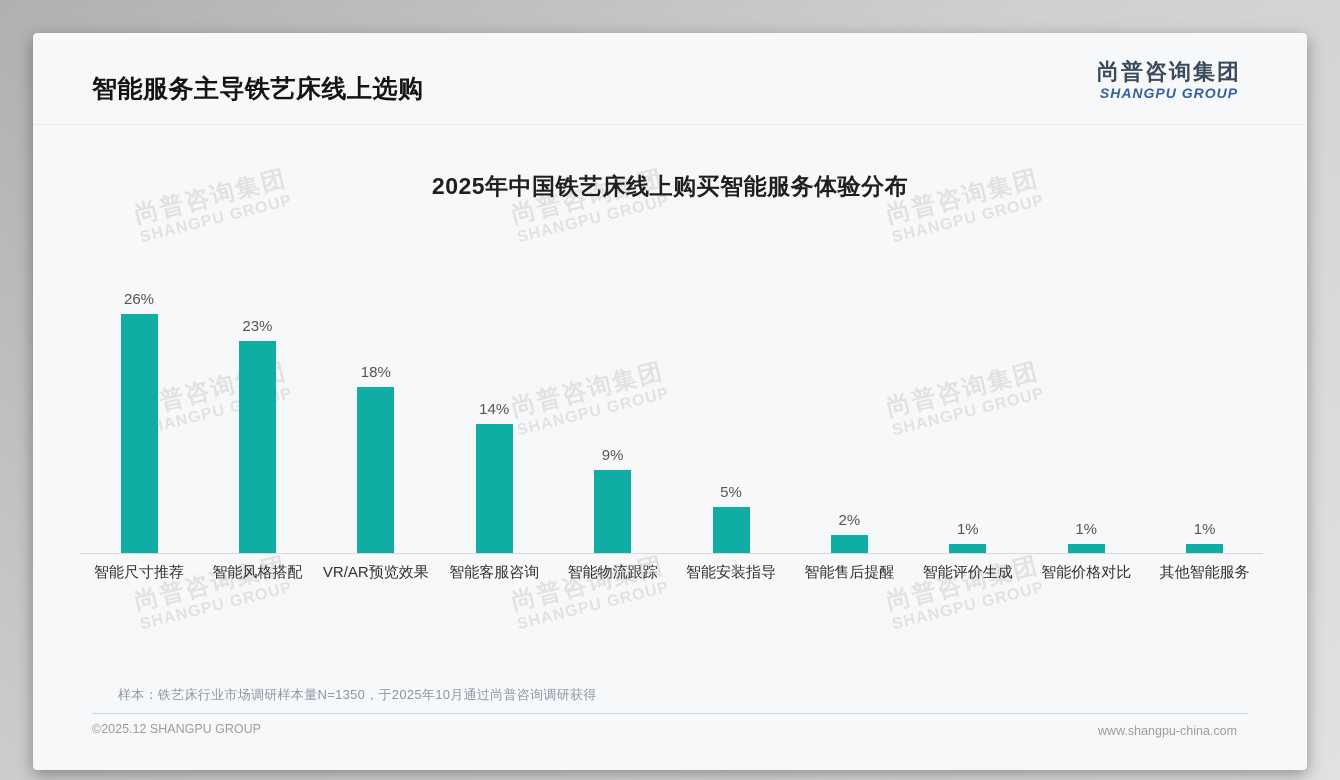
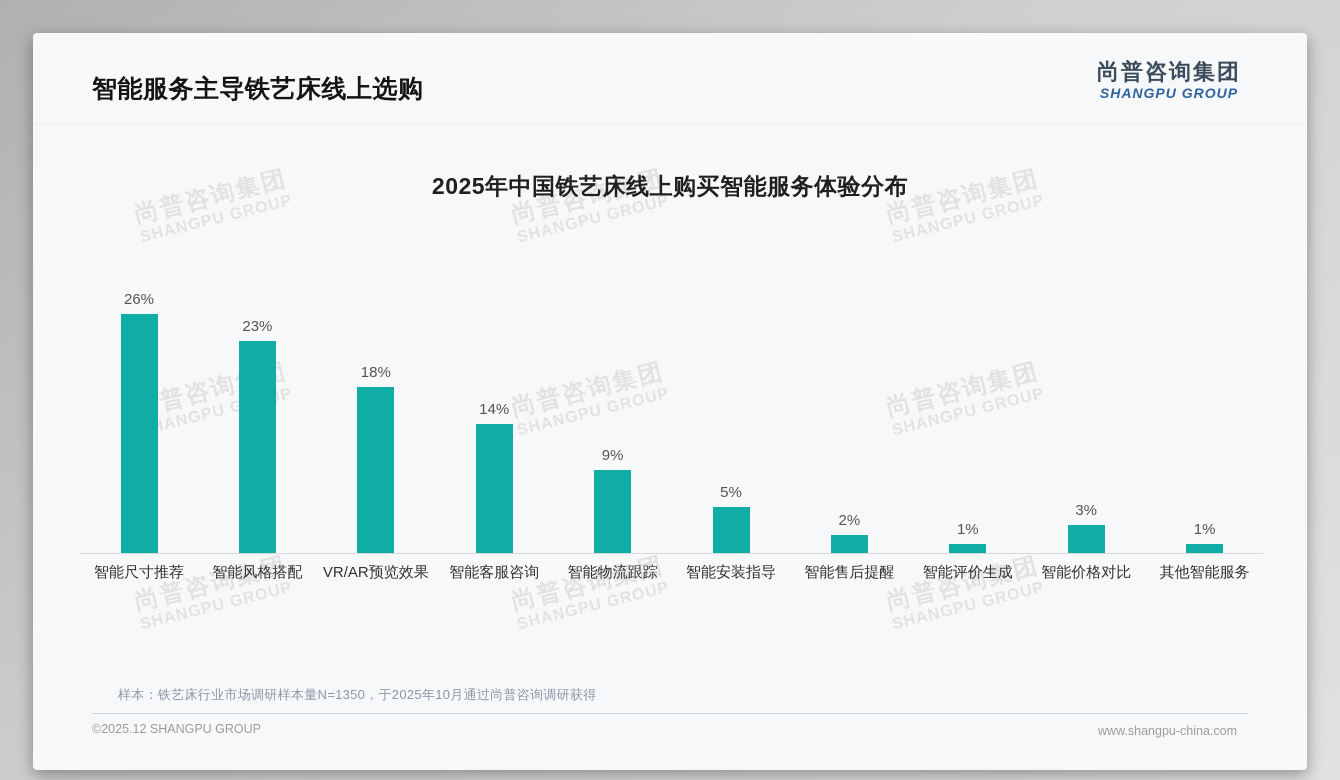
智能价格对比: 1% -> 3%
